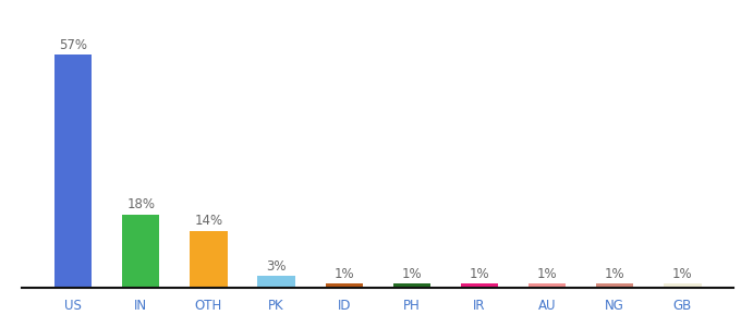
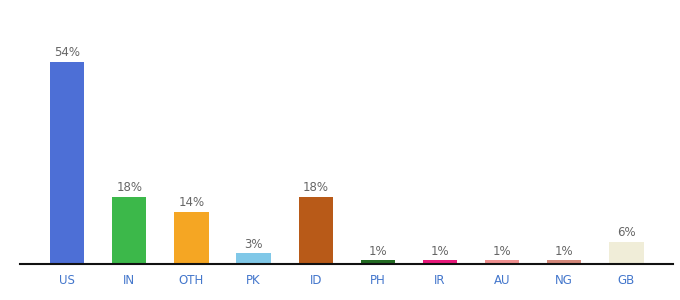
US: 57% -> 54%
ID: 1% -> 18%
GB: 1% -> 6%
